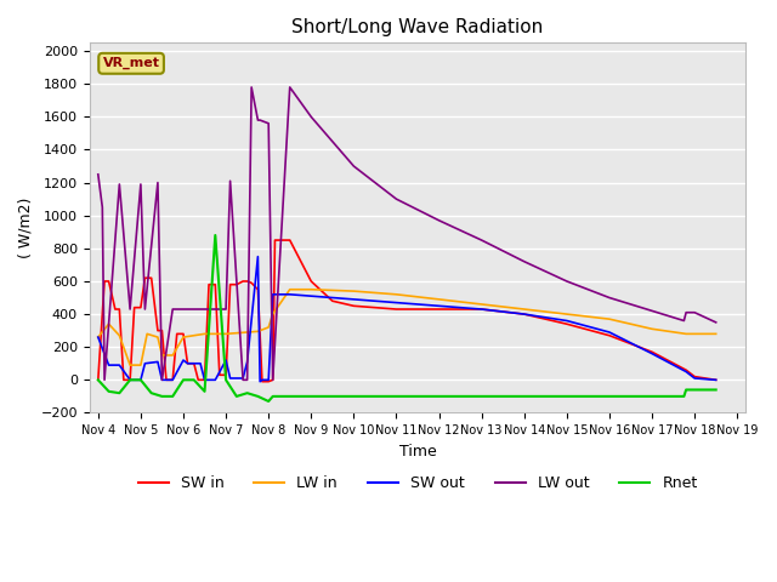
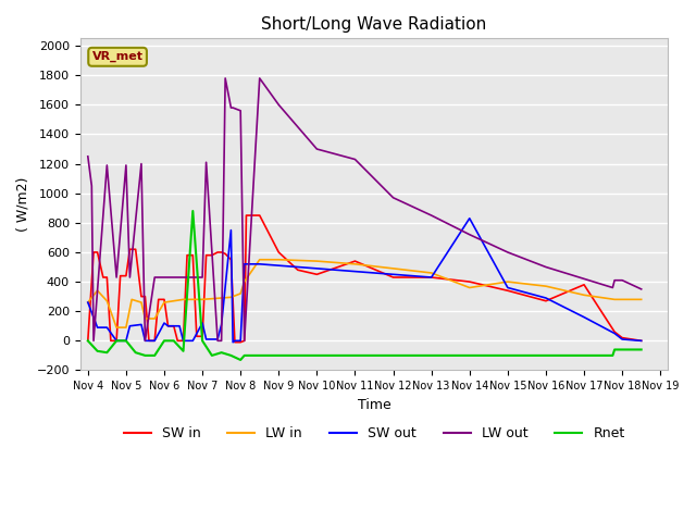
SW in/Nov 11: 430 -> 540
LW out/Nov 11: 1100 -> 1230
LW in/Nov 14: 430 -> 360
SW out/Nov 14: 400 -> 830
SW in/Nov 17: 170 -> 380
